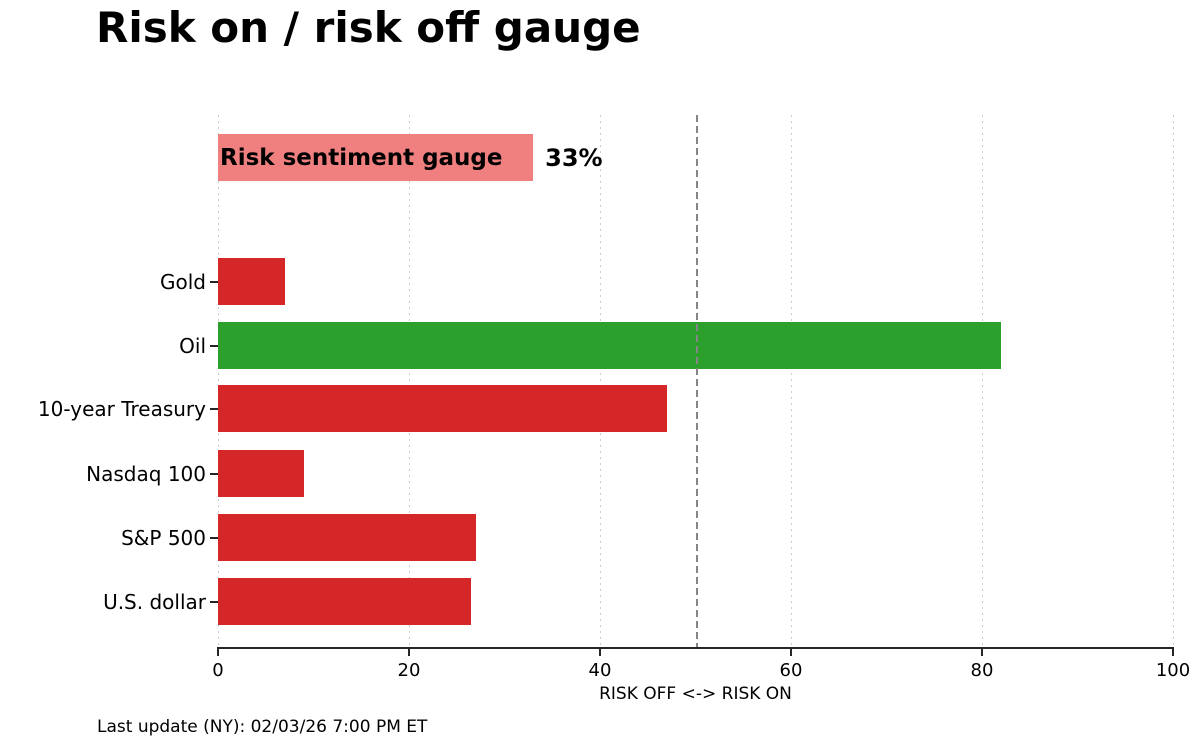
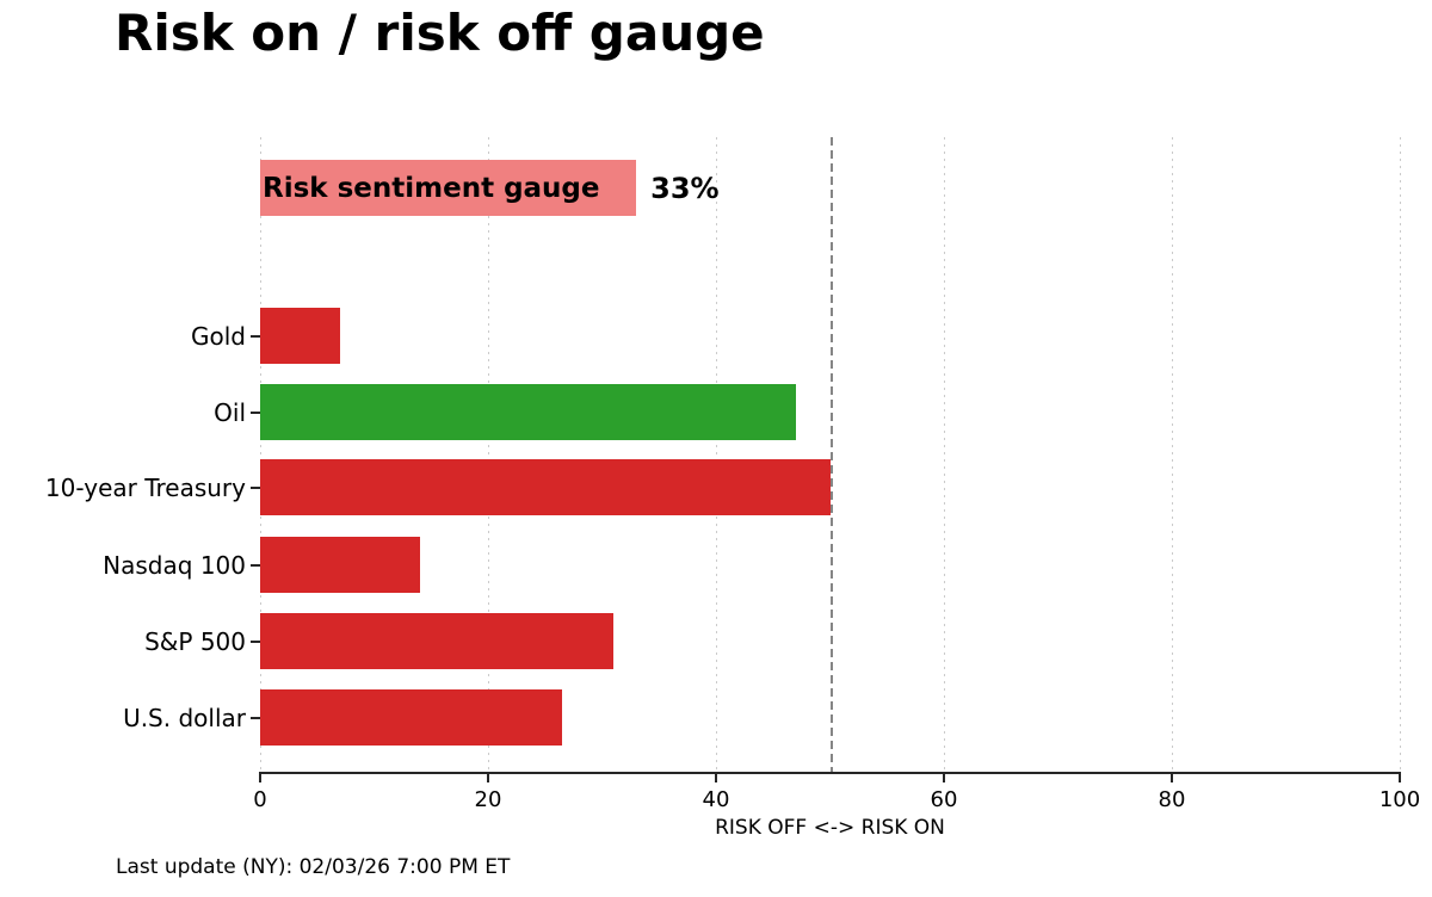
Oil: 82 -> 47
10-year Treasury: 47 -> 50
Nasdaq 100: 9 -> 14
S&P 500: 27 -> 31
